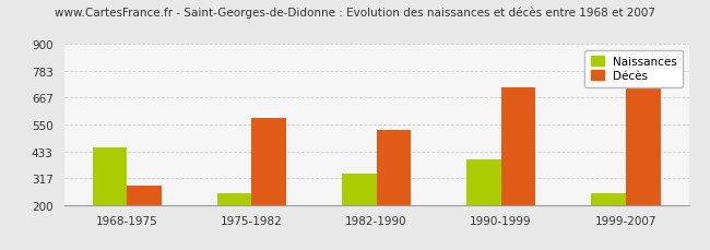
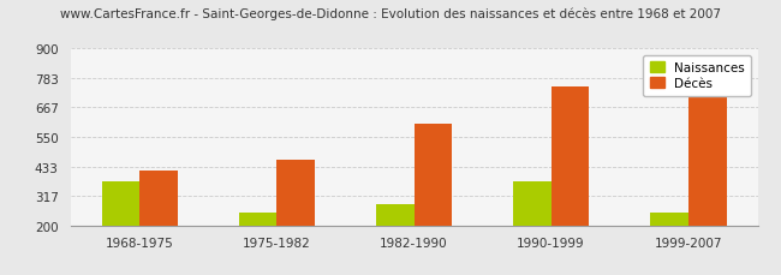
Naissances/1968-1975: 450 -> 375
Décès/1968-1975: 285 -> 417
Décès/1975-1982: 580 -> 458
Naissances/1982-1990: 335 -> 283
Décès/1982-1990: 525 -> 600
Naissances/1990-1999: 400 -> 375
Décès/1990-1999: 710 -> 750
